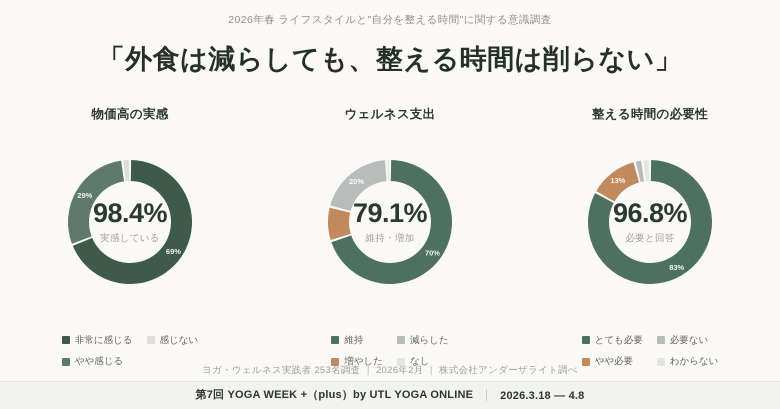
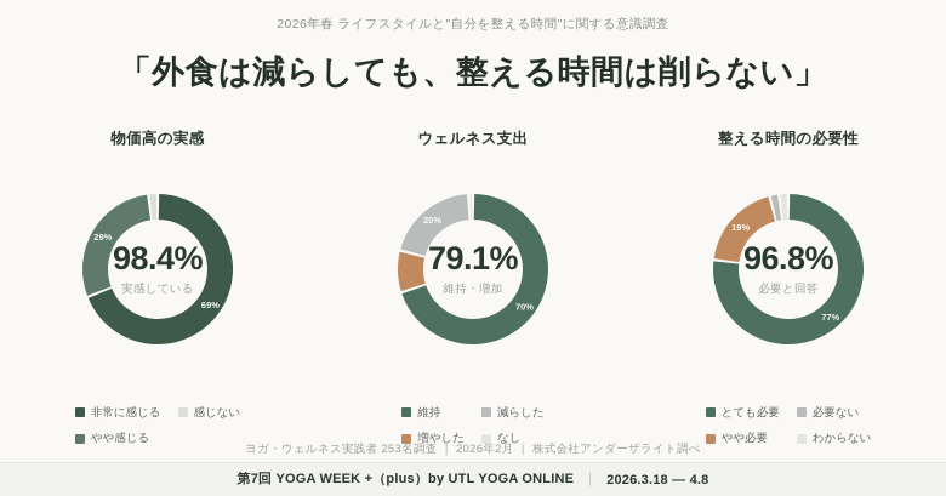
整える時間の必要性/とても必要: 83% -> 77%
整える時間の必要性/やや必要: 13% -> 19%
